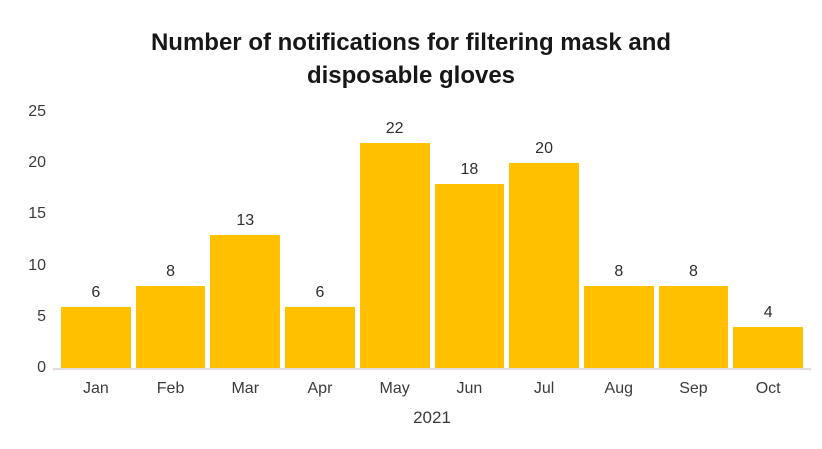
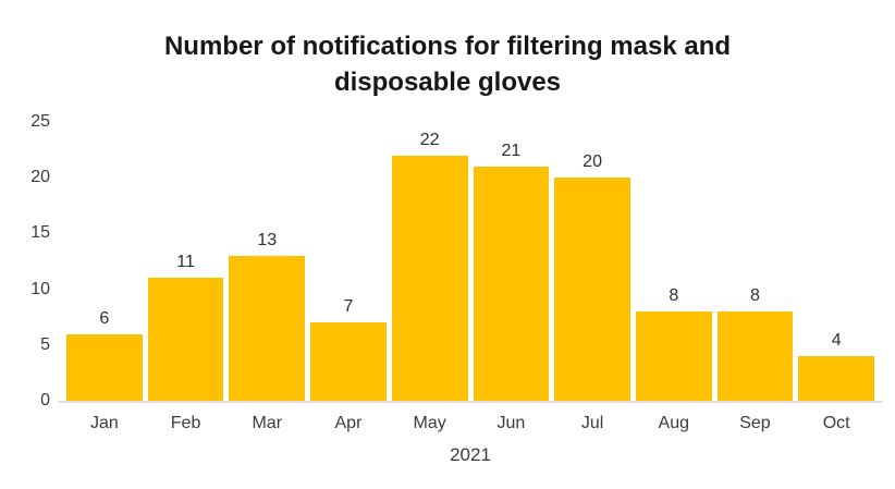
Feb: 8 -> 11
Apr: 6 -> 7
Jun: 18 -> 21
